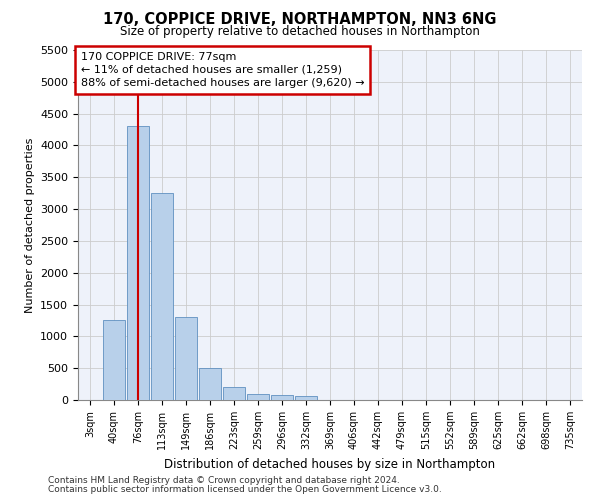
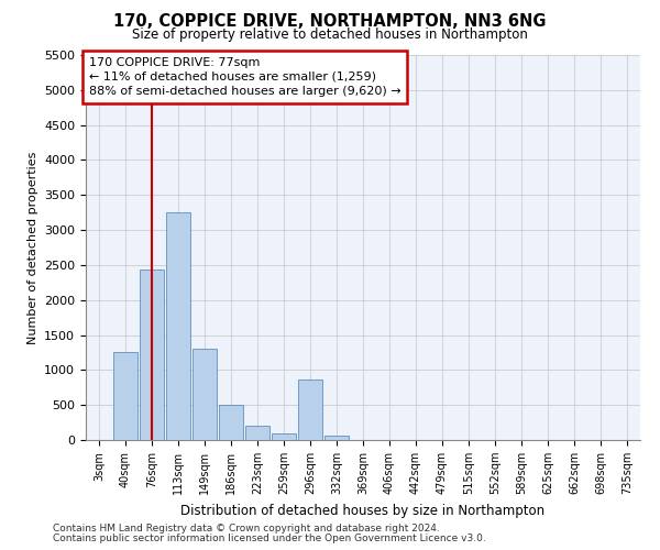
76sqm: 4300 -> 2440
296sqm: 80 -> 860
